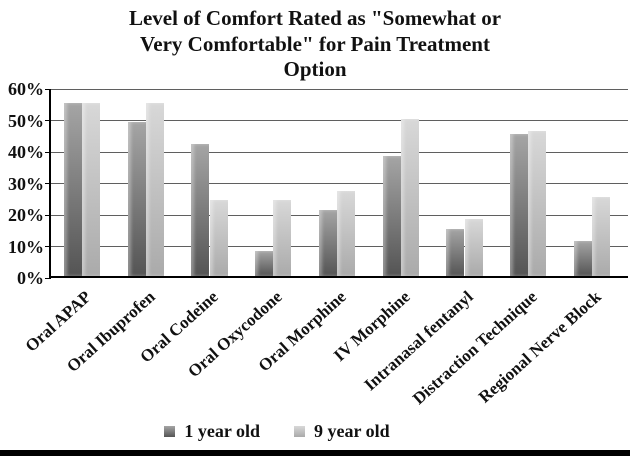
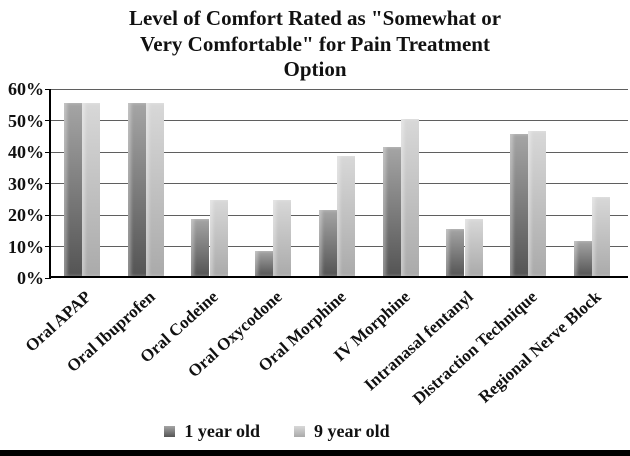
1 year old/Oral Ibuprofen: 49% -> 55%
1 year old/Oral Codeine: 42% -> 18%
9 year old/Oral Morphine: 27% -> 38%
1 year old/IV Morphine: 38% -> 41%
